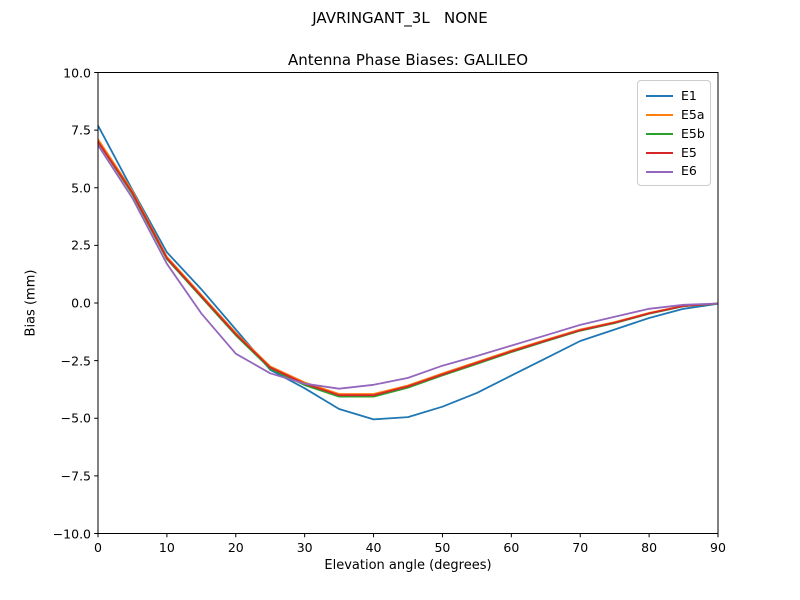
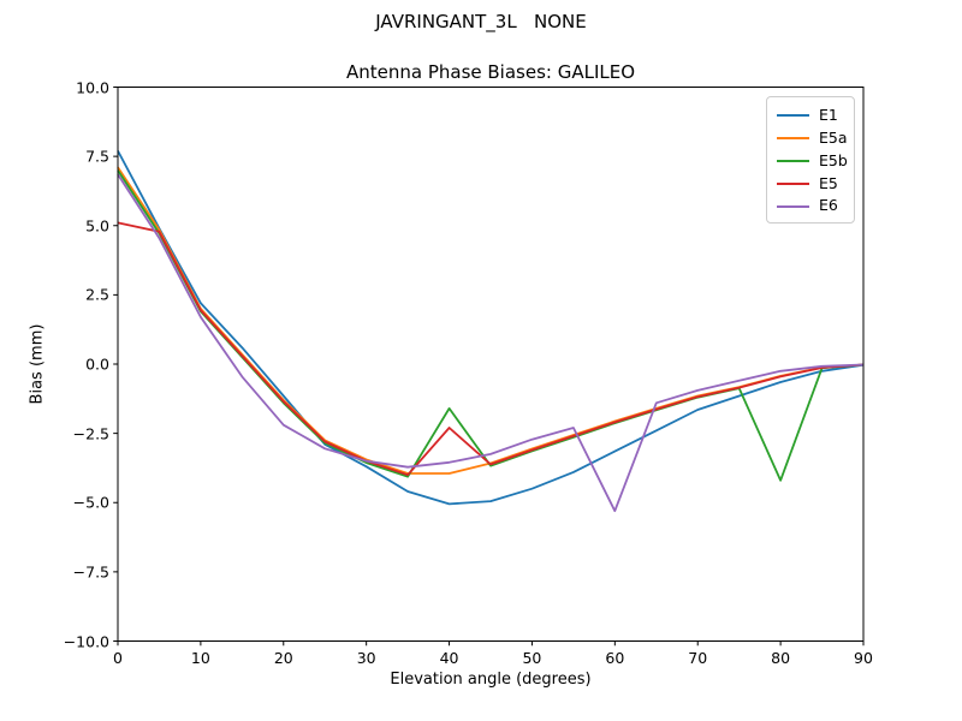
E5/0: 7.0 -> 5.1
E5b/40: -4.1 -> -1.6
E5/40: -4.0 -> -2.3
E6/60: -1.9 -> -5.3
E5b/80: -0.5 -> -4.2
